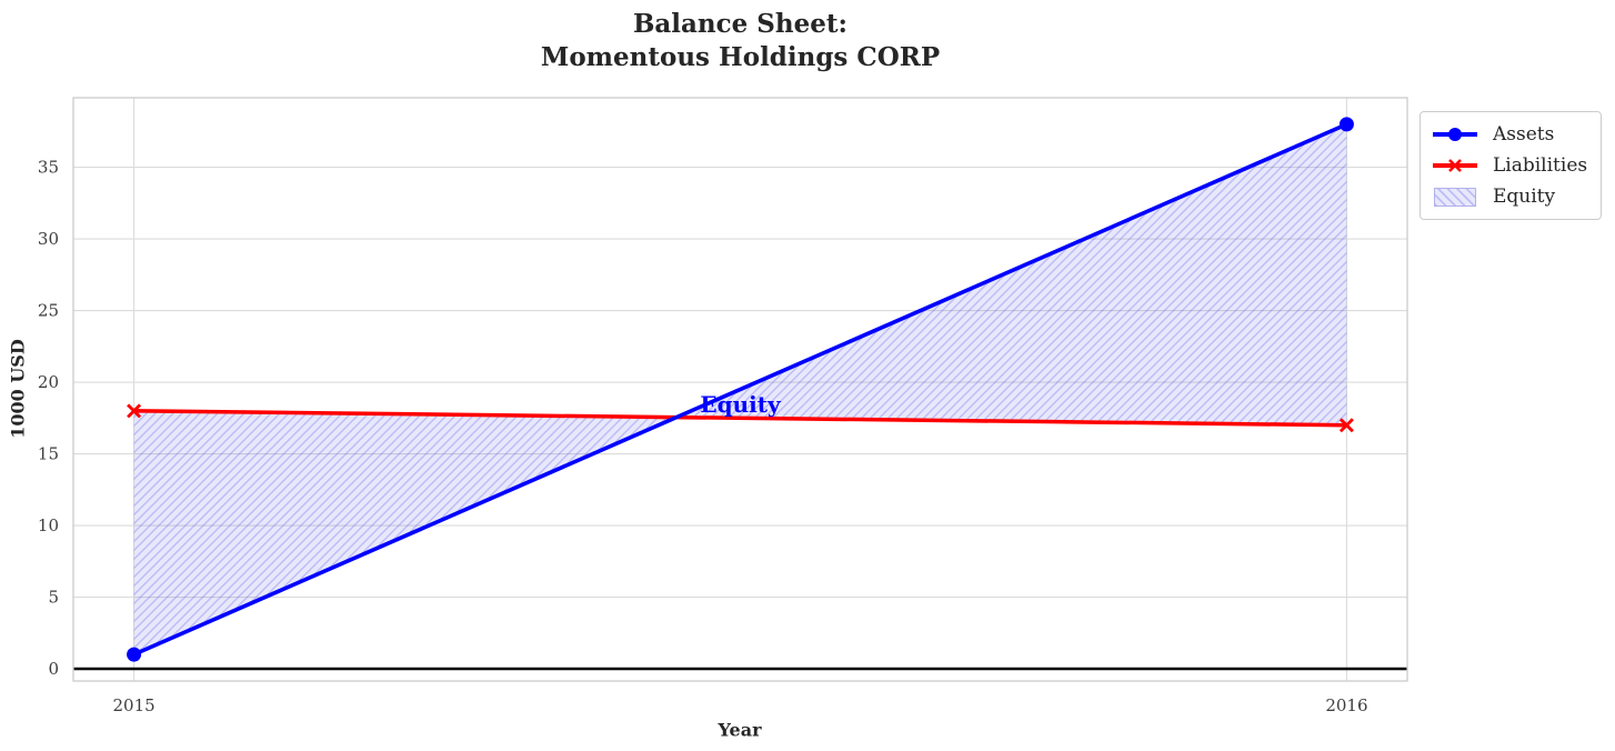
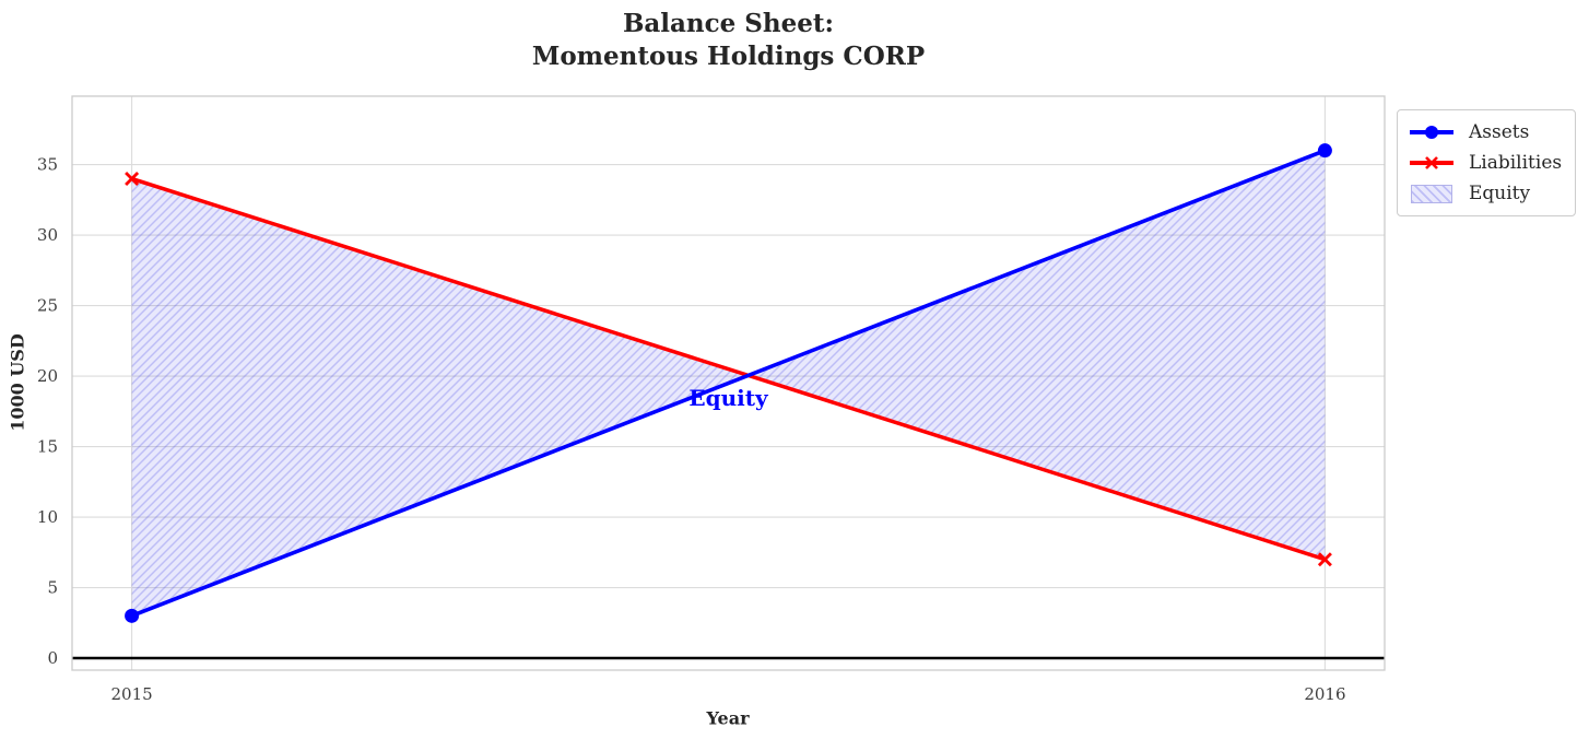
Assets/2015: 1 -> 3
Liabilities/2015: 18 -> 34
Assets/2016: 38 -> 36
Liabilities/2016: 17 -> 7
